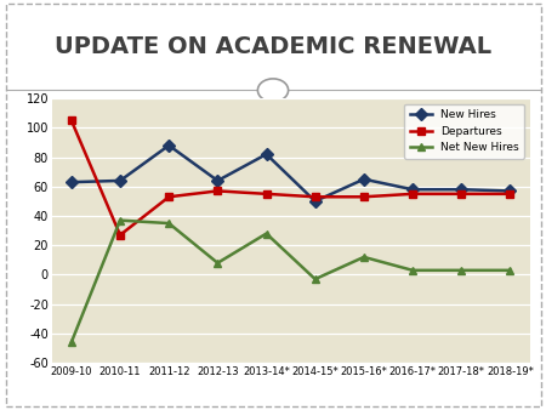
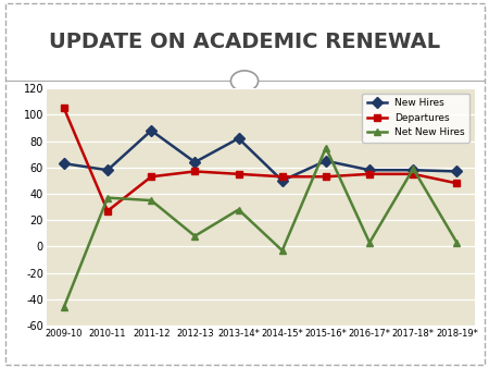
New Hires/2010-11: 64 -> 58
Net New Hires/2015-16*: 12 -> 75
Net New Hires/2017-18*: 3 -> 59
Departures/2018-19*: 55 -> 48
